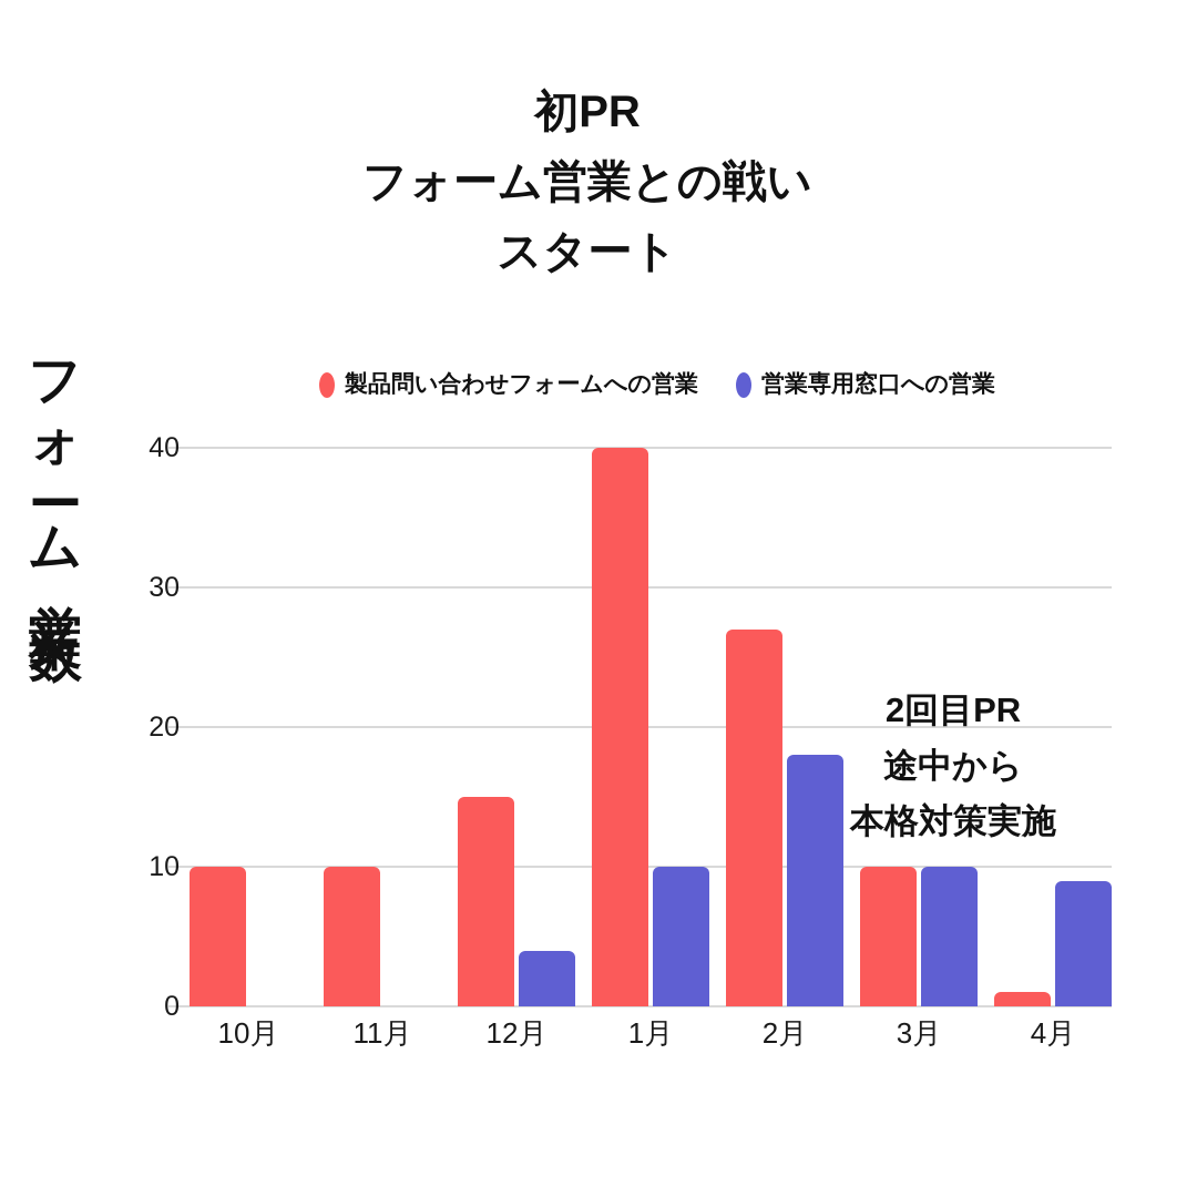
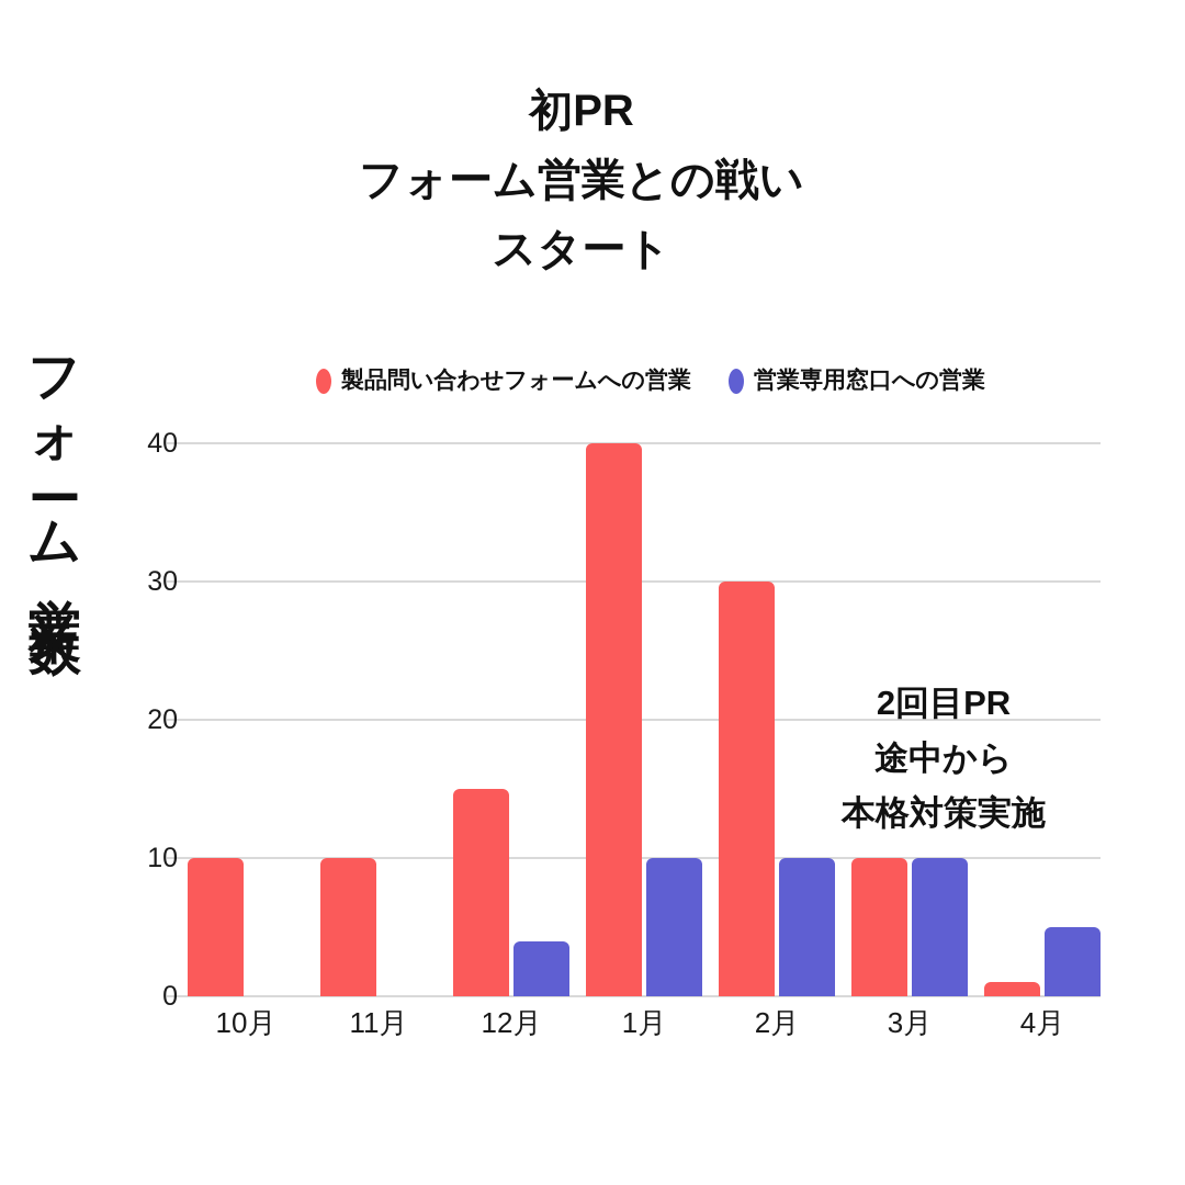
製品問い合わせフォームへの営業/2月: 27 -> 30
営業専用窓口への営業/2月: 18 -> 10
営業専用窓口への営業/4月: 9 -> 5
